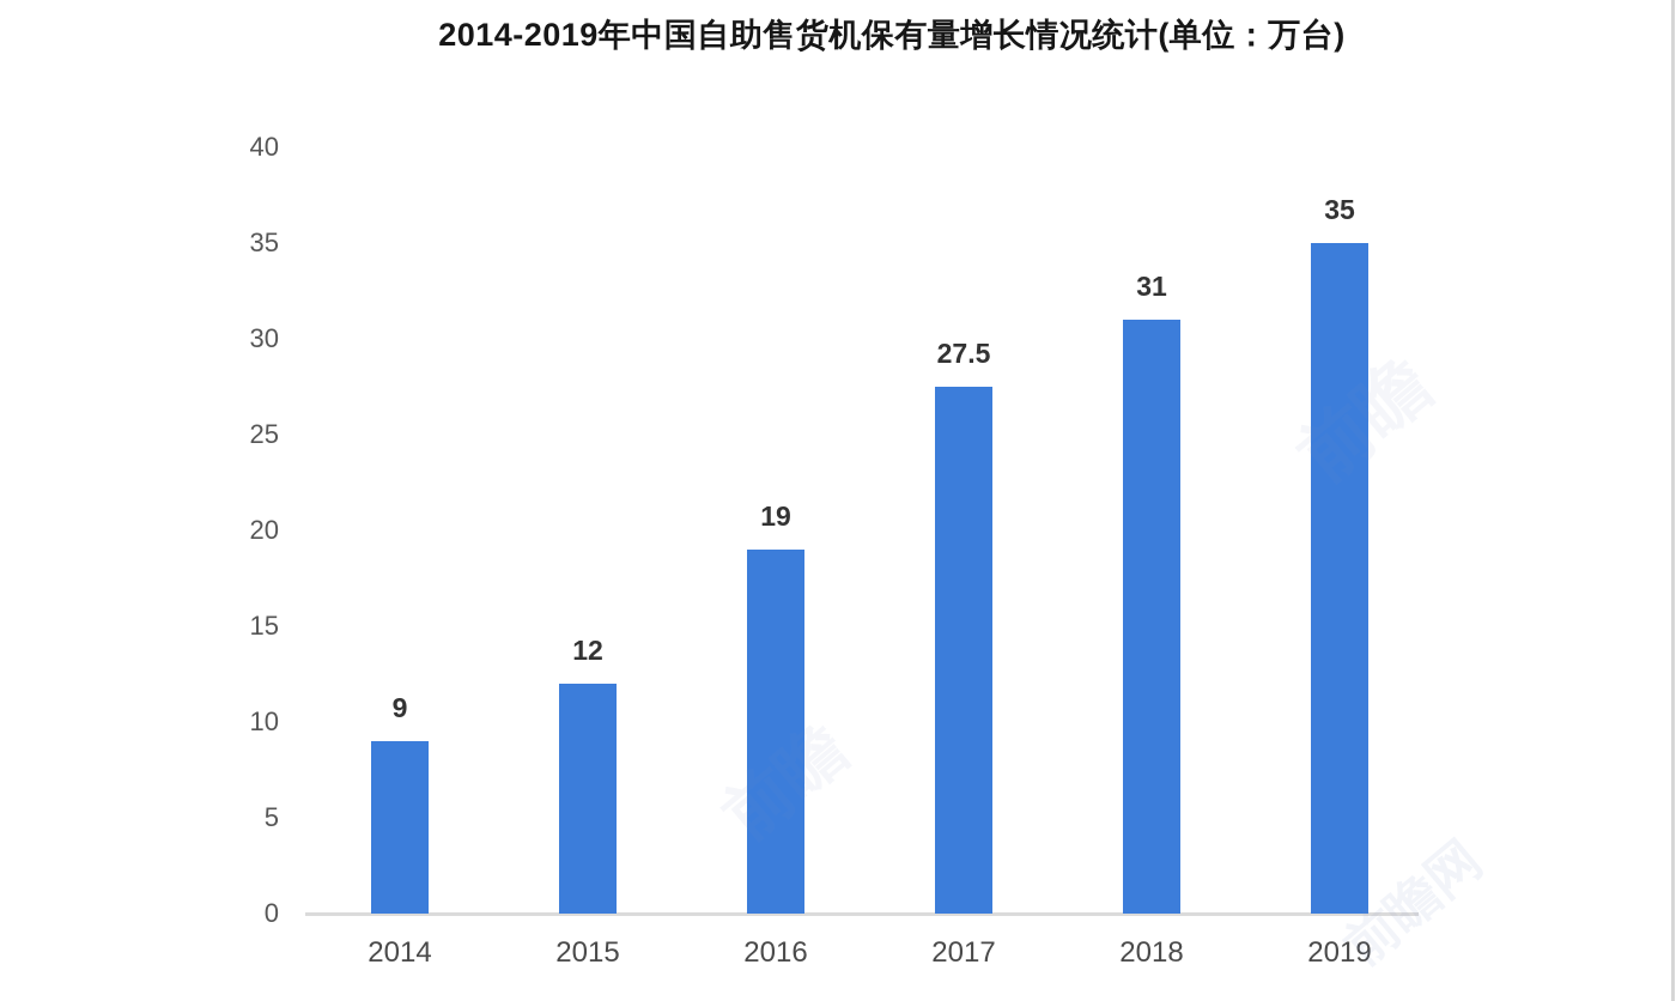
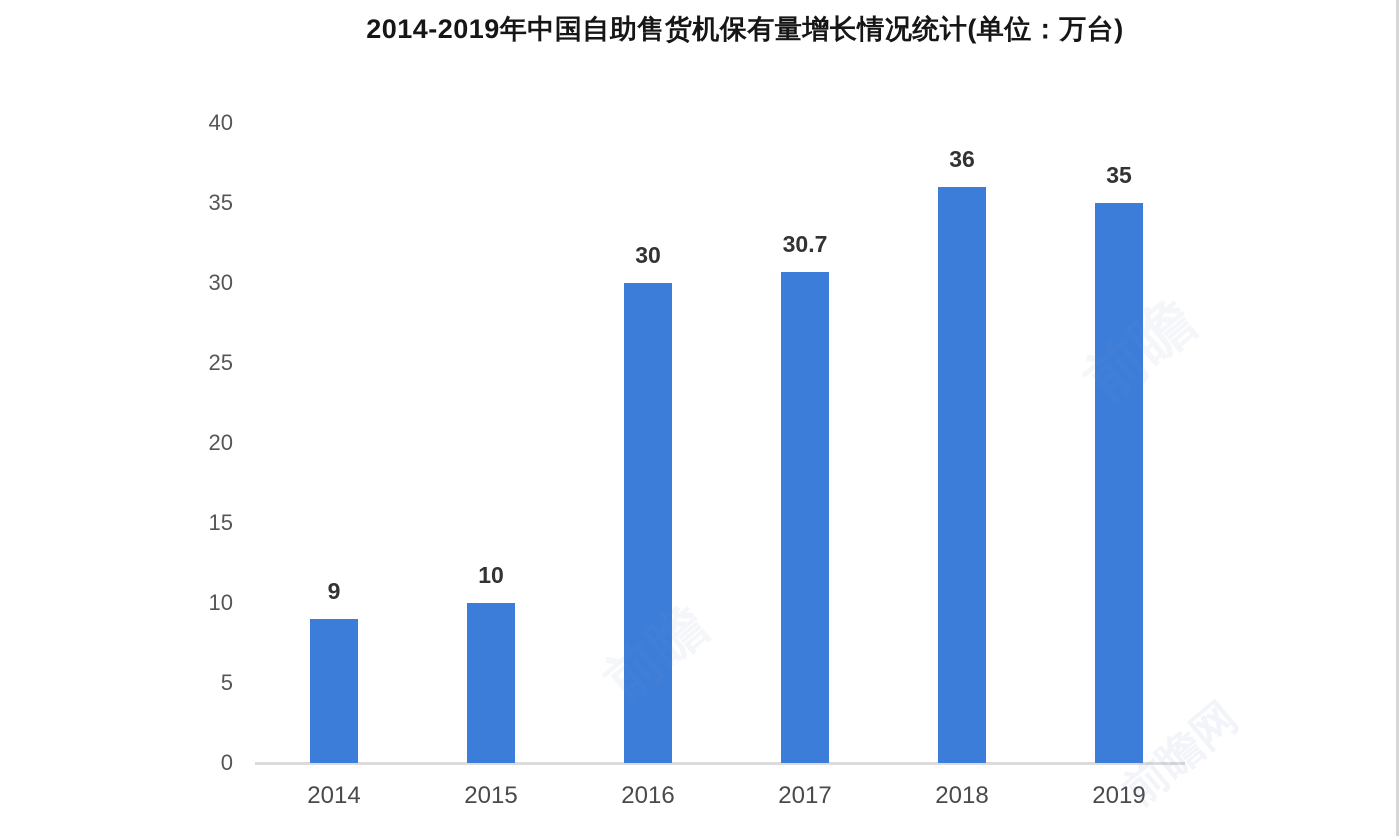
2015: 12 -> 10
2016: 19 -> 30
2017: 27.5 -> 30.7
2018: 31 -> 36
